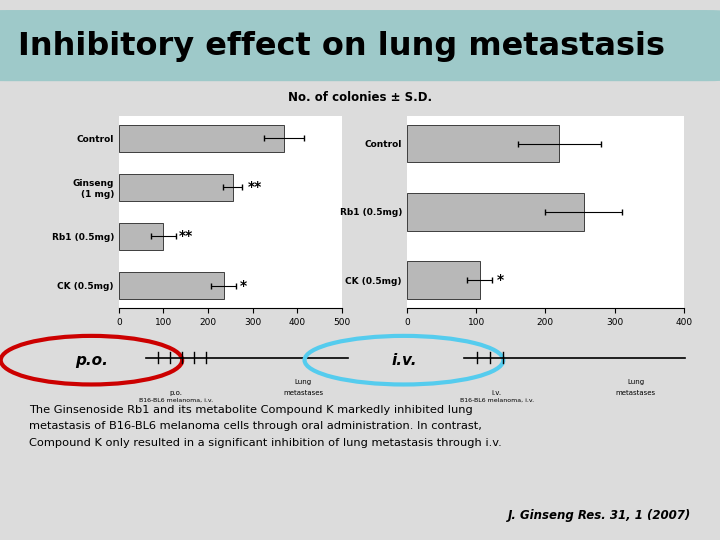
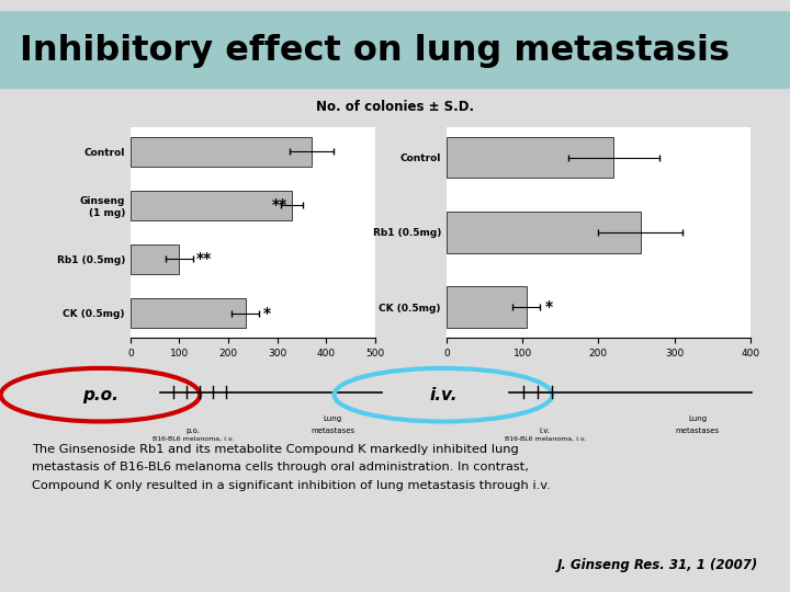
Ginseng (1 mg): 255 -> 330
